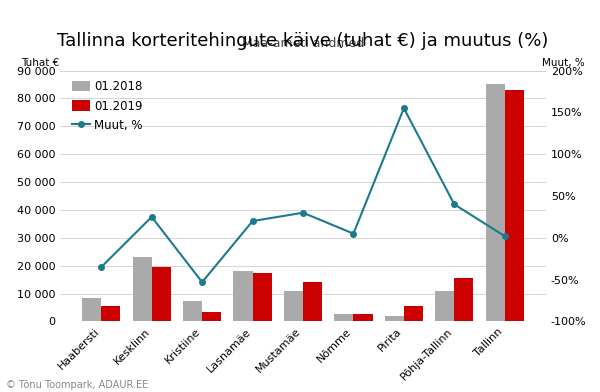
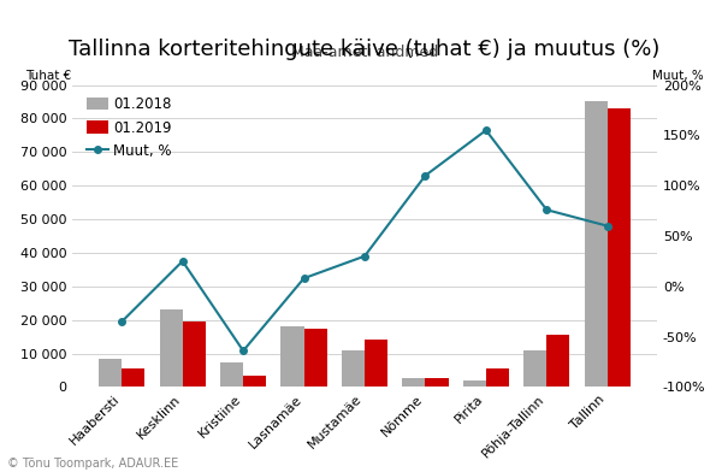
Muut, %/Kristiine: -53% -> -64%
Muut, %/Lasnamäe: 20% -> 8%
Muut, %/Nõmme: 5% -> 110%
Muut, %/Põhja-Tallinn: 40% -> 76%
Muut, %/Tallinn: 2% -> 60%
